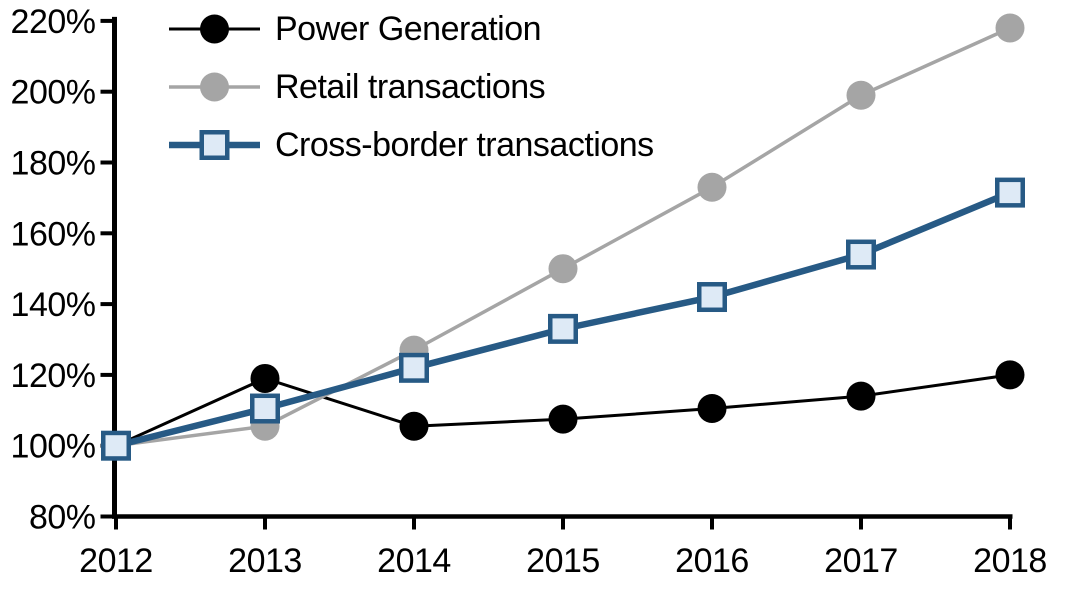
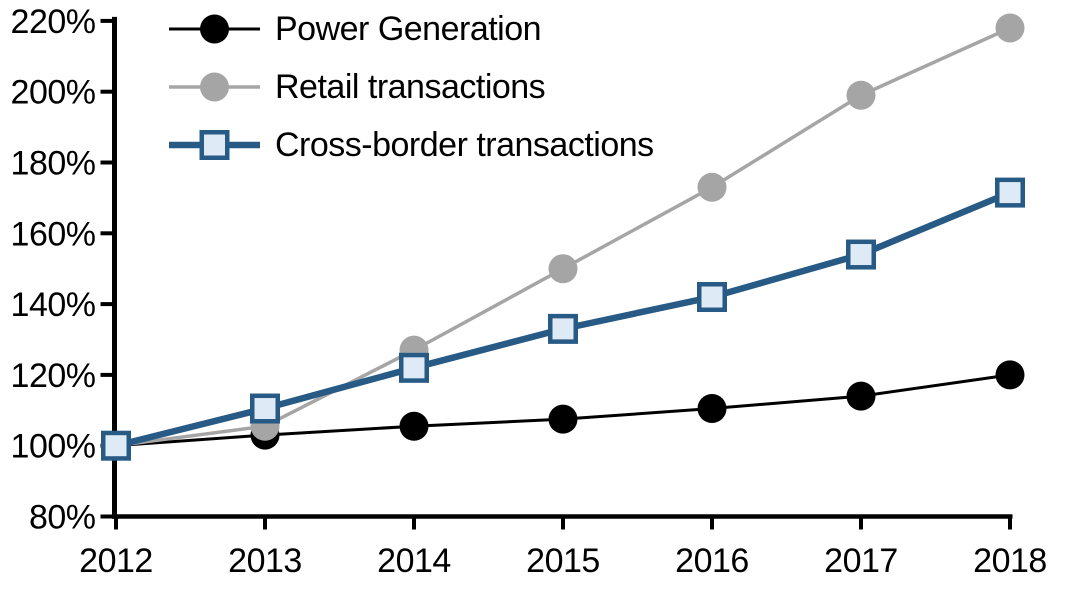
Power Generation/2013: 119% -> 103%
